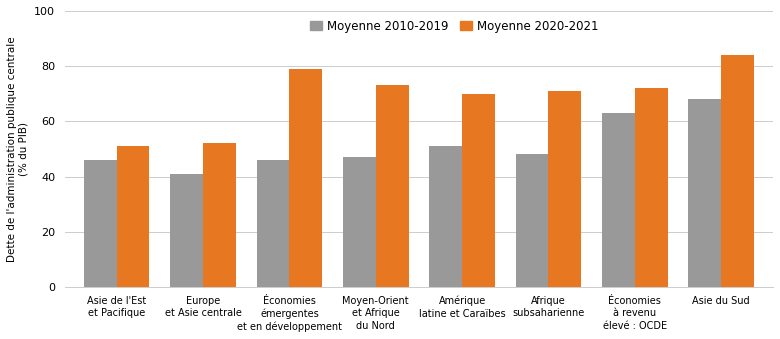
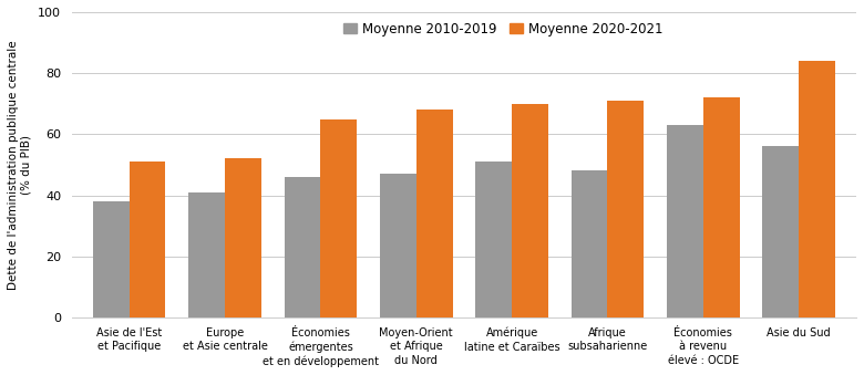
Moyenne 2010-2019/Asie de l'Est et Pacifique: 46 -> 38
Moyenne 2020-2021/Économies émergentes et en développement: 79 -> 65
Moyenne 2020-2021/Moyen-Orient et Afrique du Nord: 73 -> 68
Moyenne 2010-2019/Asie du Sud: 68 -> 56
